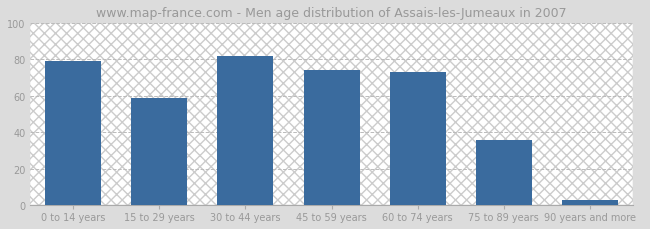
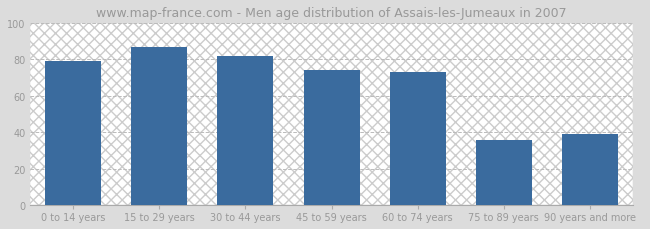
15 to 29 years: 59 -> 87
90 years and more: 3 -> 39
